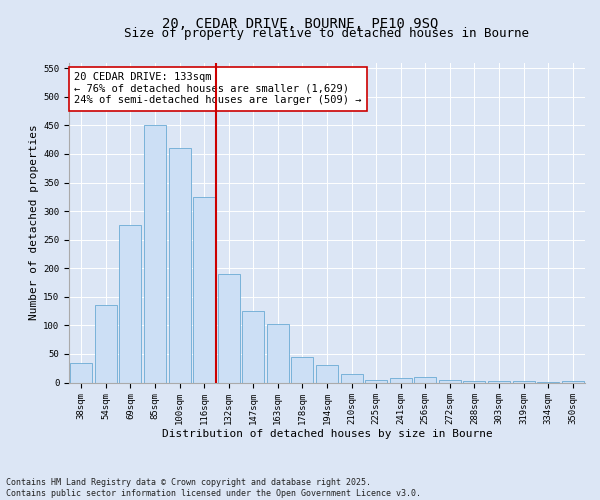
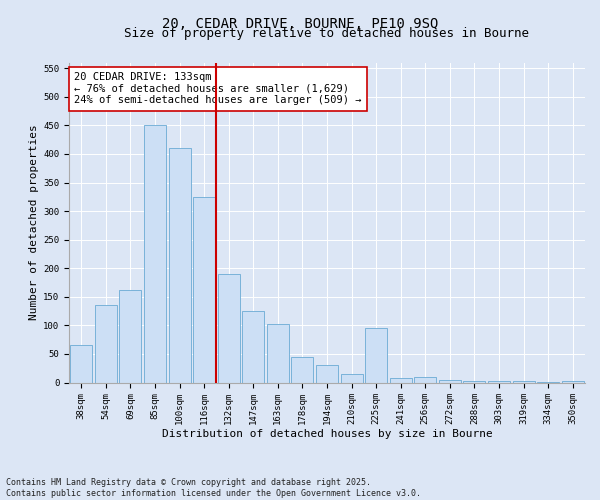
38sqm: 35 -> 66
69sqm: 275 -> 162
225sqm: 5 -> 96
